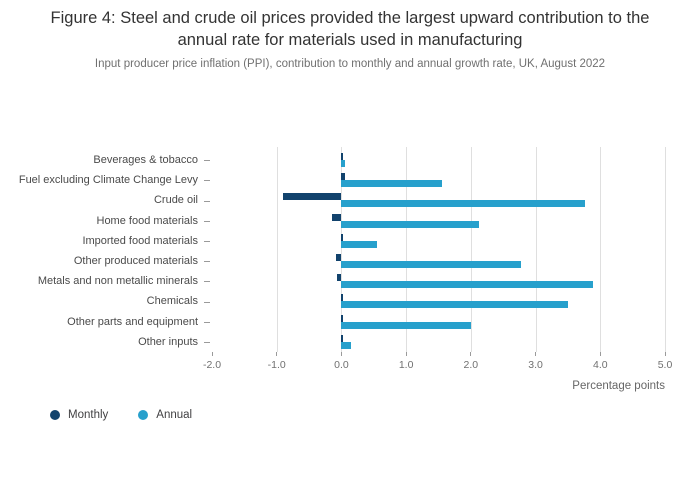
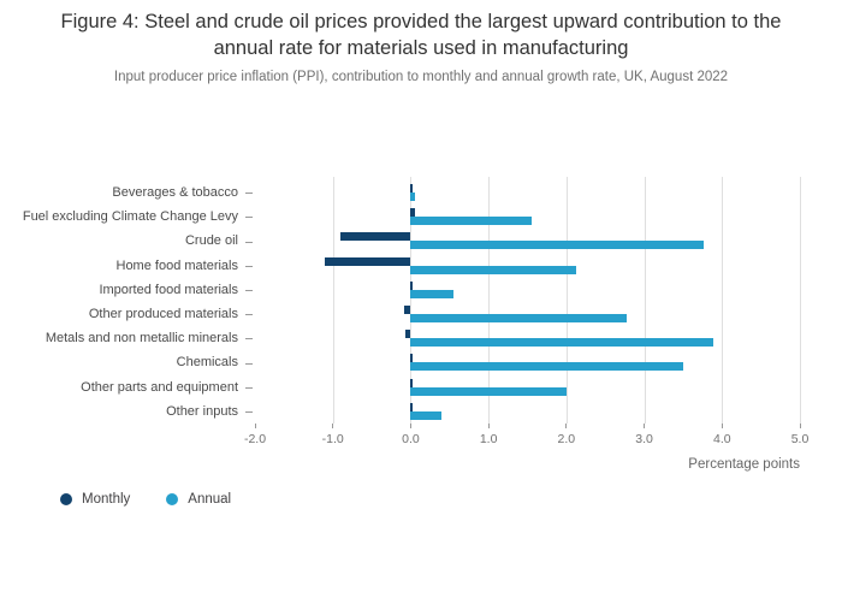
Monthly/Home food materials: -0.1 -> -1.1
Annual/Other inputs: 0.1 -> 0.4
